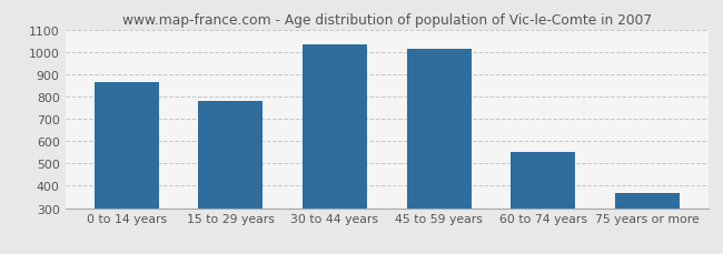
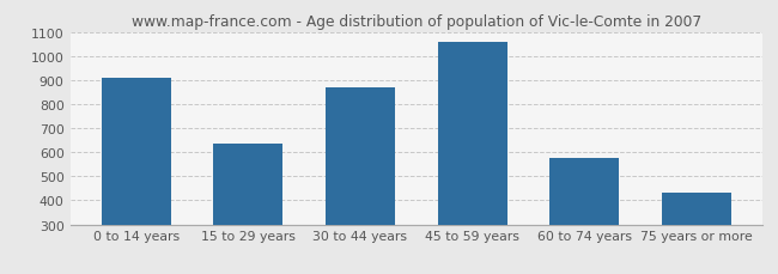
0 to 14 years: 862 -> 910
15 to 29 years: 781 -> 635
30 to 44 years: 1035 -> 870
45 to 59 years: 1013 -> 1060
60 to 74 years: 549 -> 575
75 years or more: 370 -> 430
